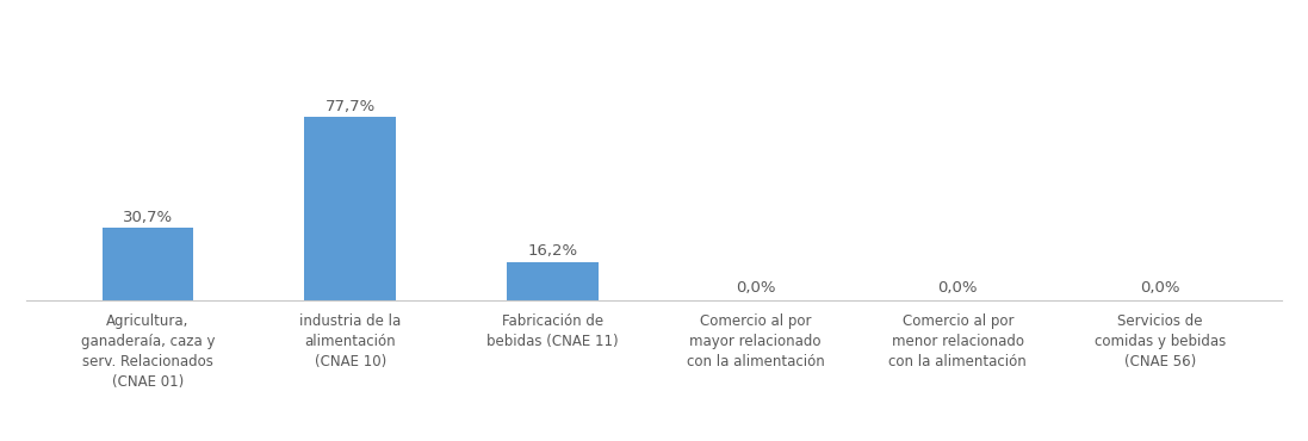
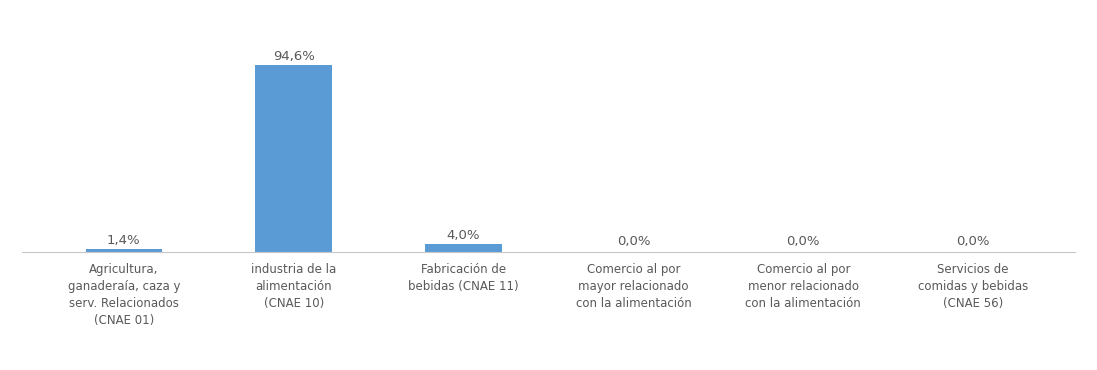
Agricultura, ganaderaía, caza y serv. Relacionados (CNAE 01): 30,7% -> 1,4%
industria de la alimentación (CNAE 10): 77,7% -> 94,6%
Fabricación de bebidas (CNAE 11): 16,2% -> 4,0%
